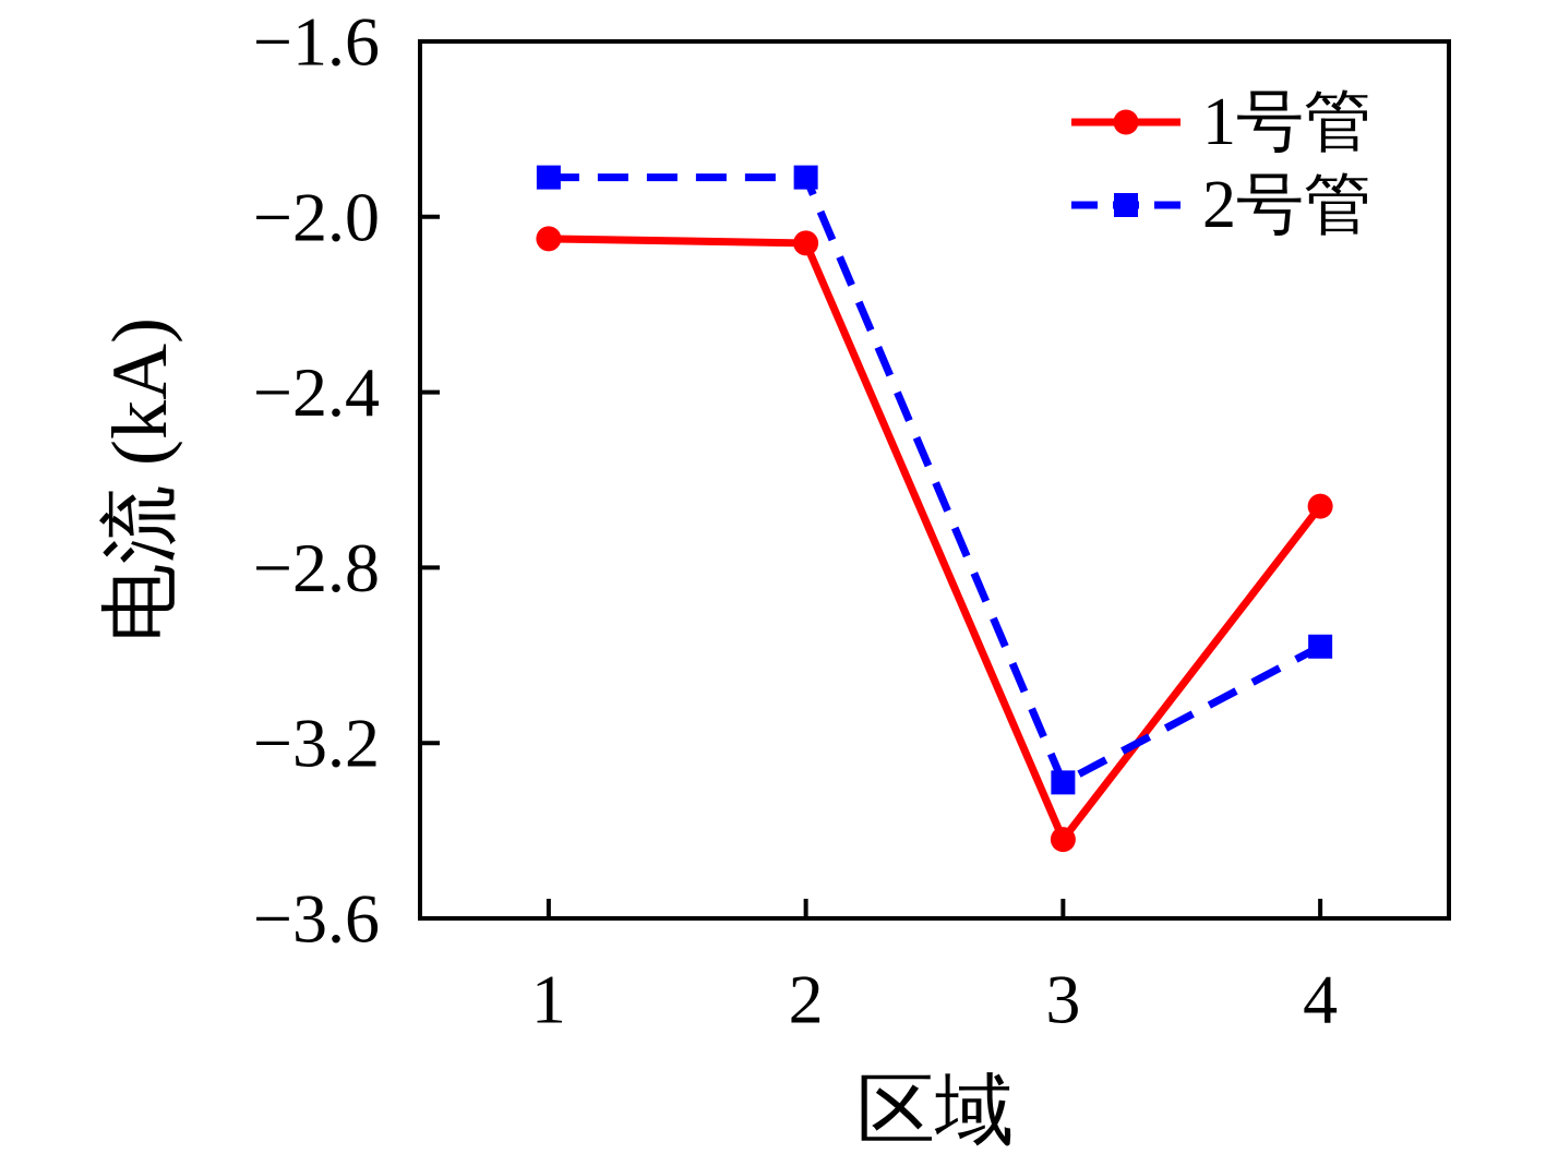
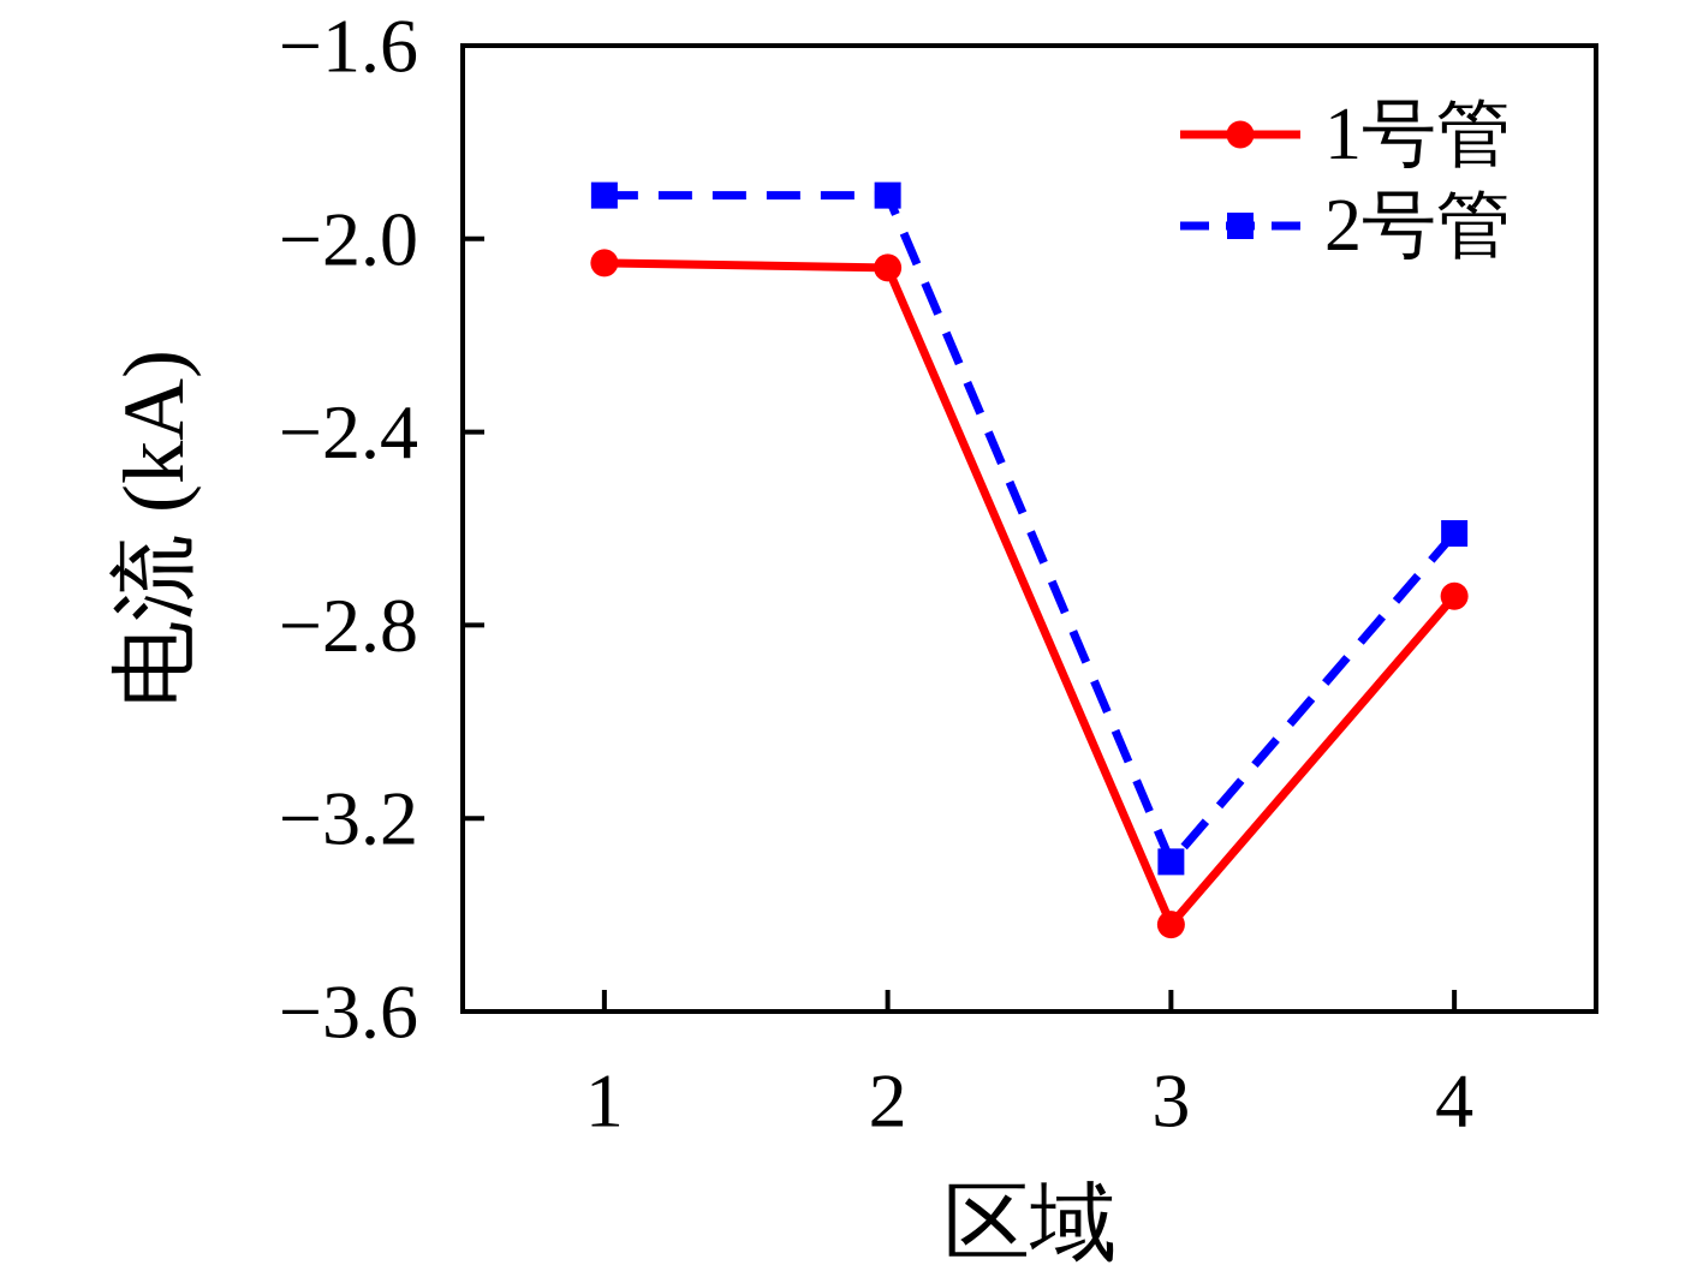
1号管/4: -2.66 -> -2.74
2号管/4: -2.98 -> -2.61
